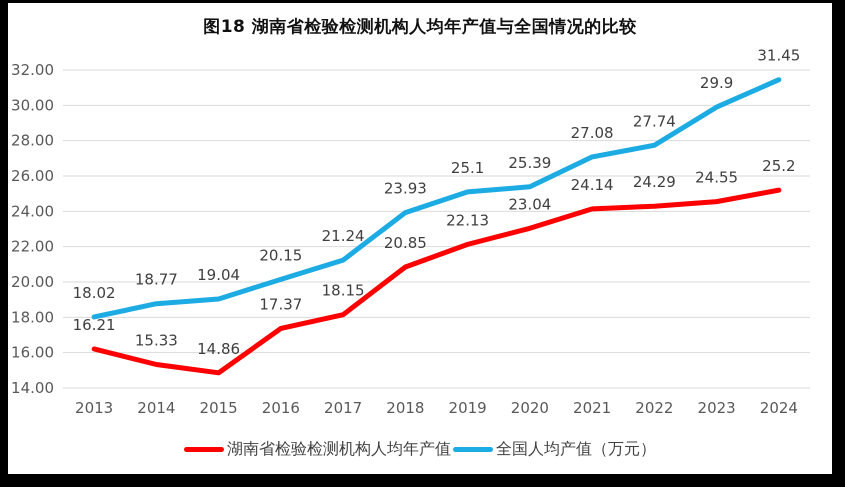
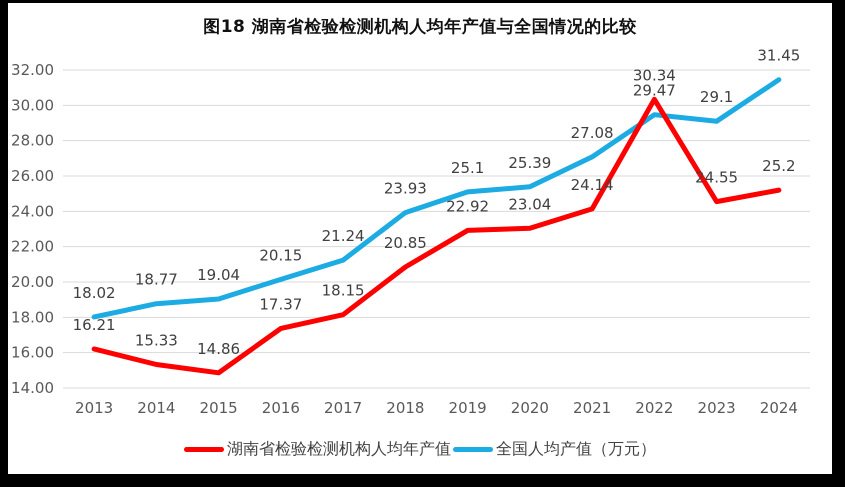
湖南省检验检测机构人均年产值/2019: 22.13 -> 22.92
全国人均产值（万元）/2022: 27.74 -> 29.47
湖南省检验检测机构人均年产值/2022: 24.29 -> 30.34
全国人均产值（万元）/2023: 29.9 -> 29.1
